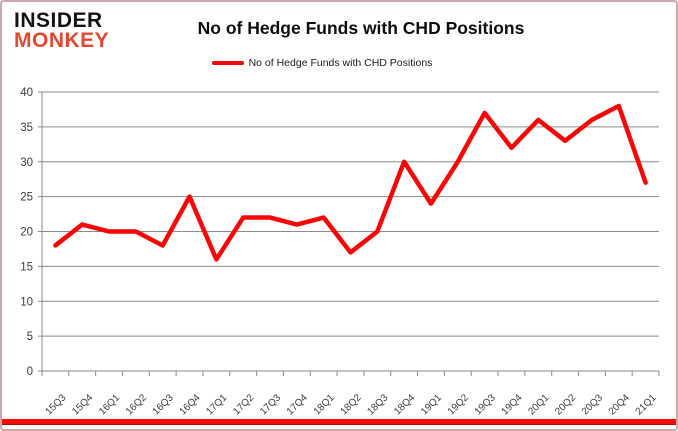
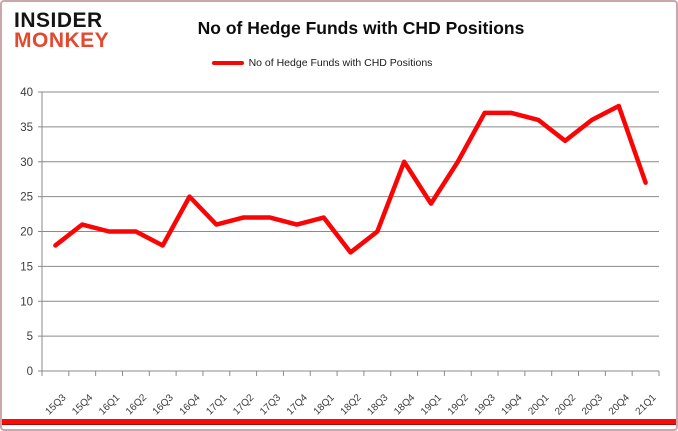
17Q1: 16 -> 21
19Q4: 32 -> 37
